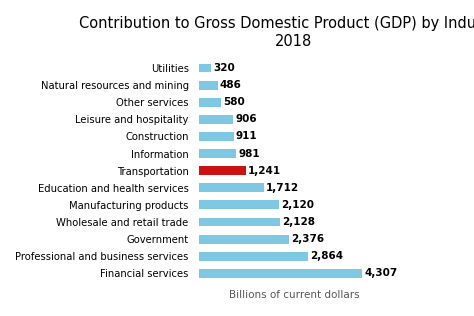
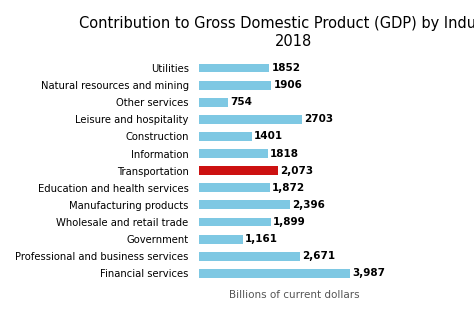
Utilities: 320 -> 1852
Natural resources and mining: 486 -> 1906
Other services: 580 -> 754
Leisure and hospitality: 906 -> 2703
Construction: 911 -> 1401
Information: 981 -> 1818
Transportation: 1,241 -> 2,073
Education and health services: 1,712 -> 1,872
Manufacturing products: 2,120 -> 2,396
Wholesale and retail trade: 2,128 -> 1,899
Government: 2,376 -> 1,161
Professional and business services: 2,864 -> 2,671
Financial services: 4,307 -> 3,987
